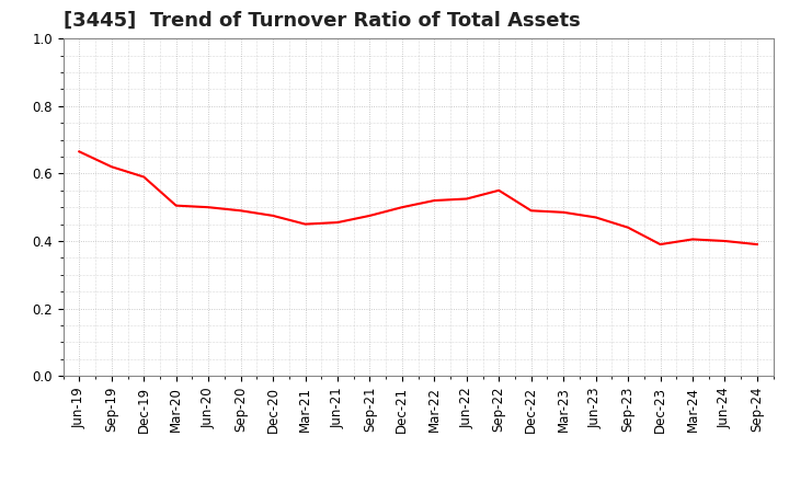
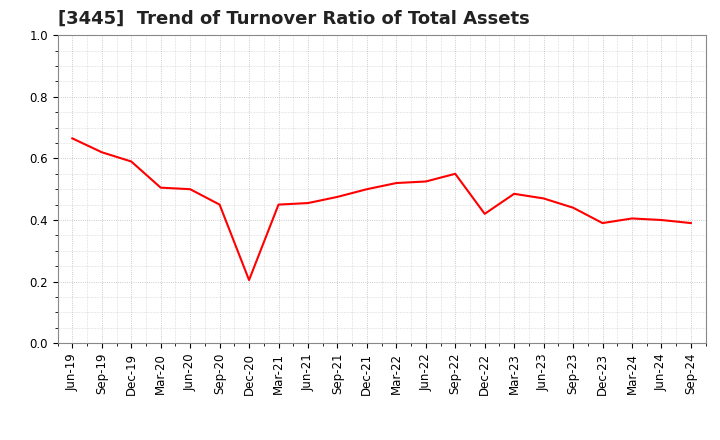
Sep-20: 0.490 -> 0.450
Dec-20: 0.475 -> 0.205
Dec-22: 0.490 -> 0.420
